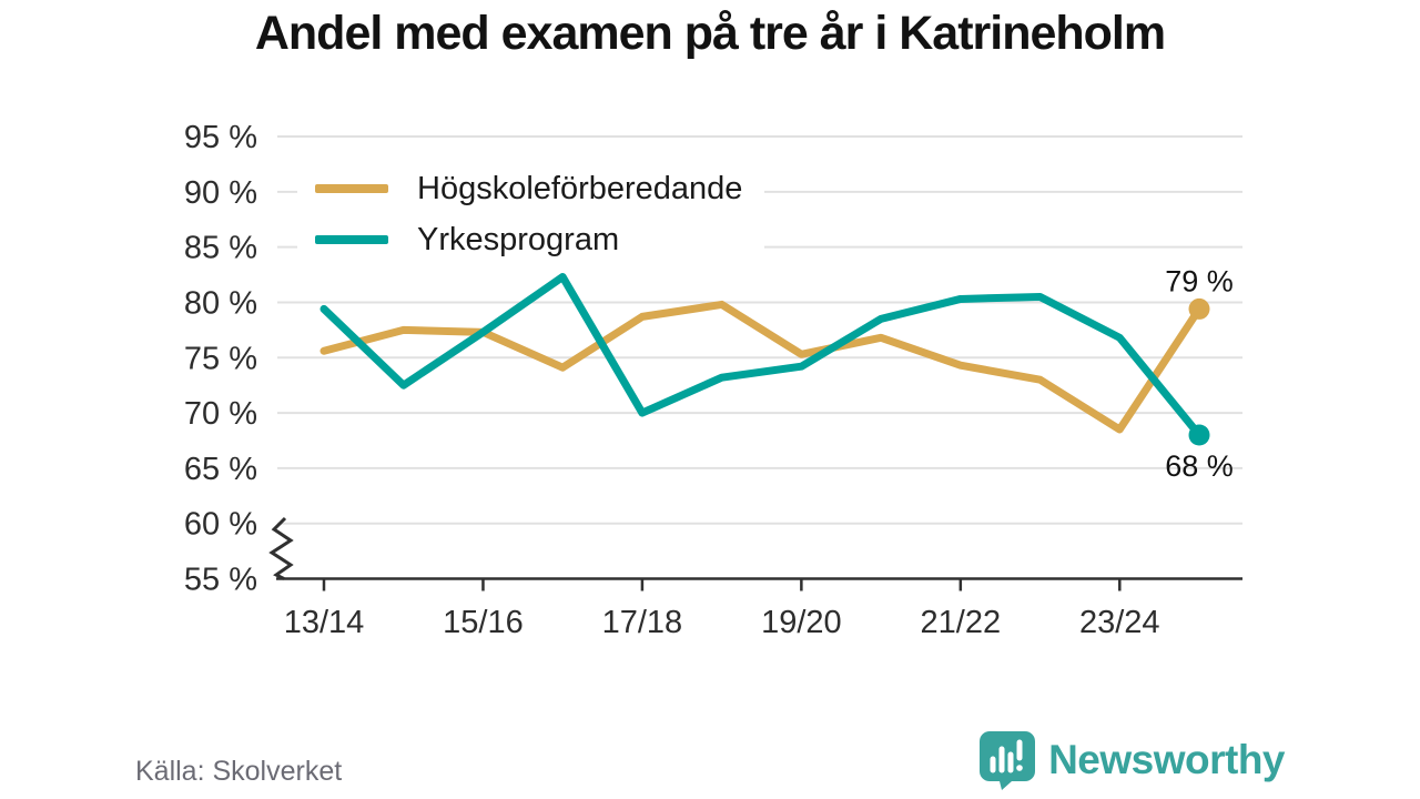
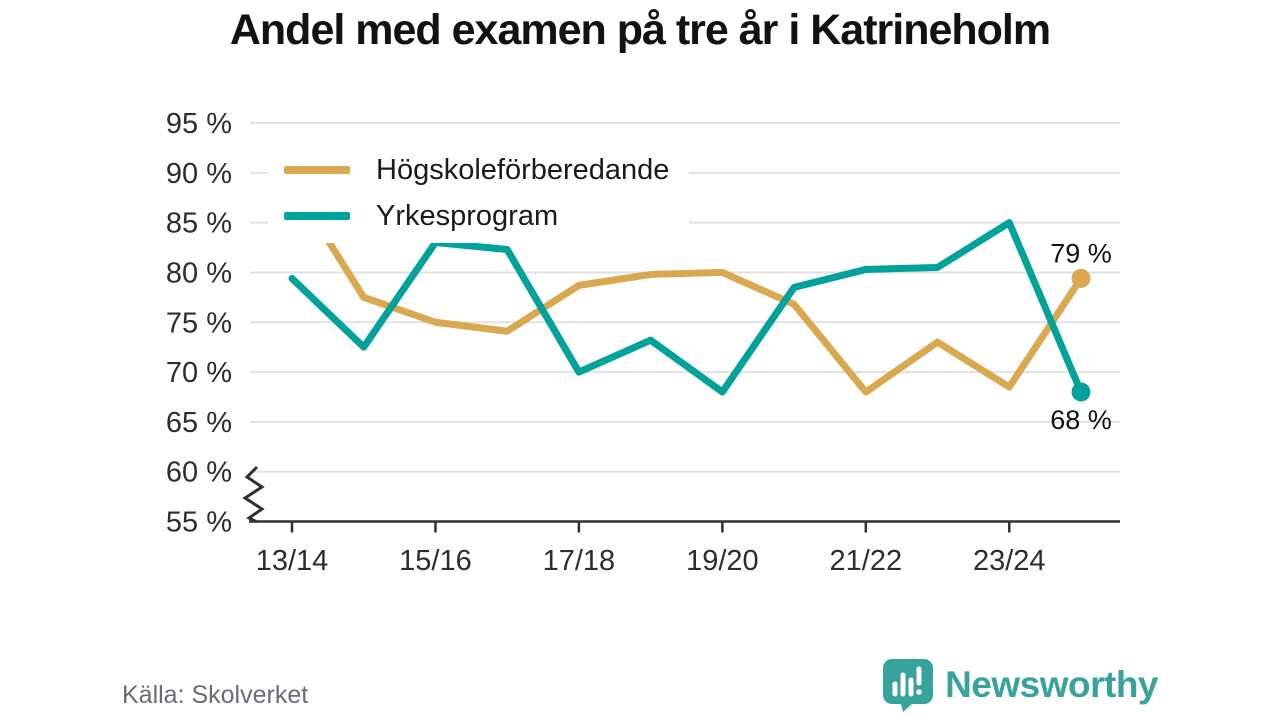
Högskoleförberedande/13/14: 76% -> 89%
Högskoleförberedande/15/16: 77% -> 75%
Yrkesprogram/15/16: 77% -> 83%
Högskoleförberedande/19/20: 75% -> 80%
Yrkesprogram/19/20: 74% -> 68%
Högskoleförberedande/21/22: 74% -> 68%
Yrkesprogram/23/24: 77% -> 85%
